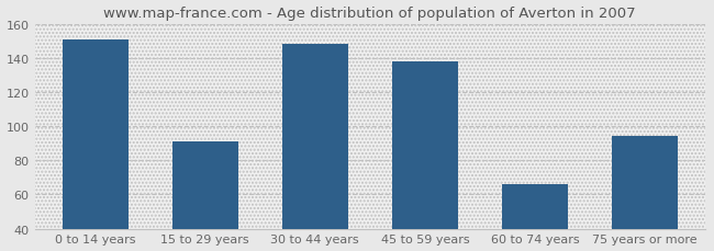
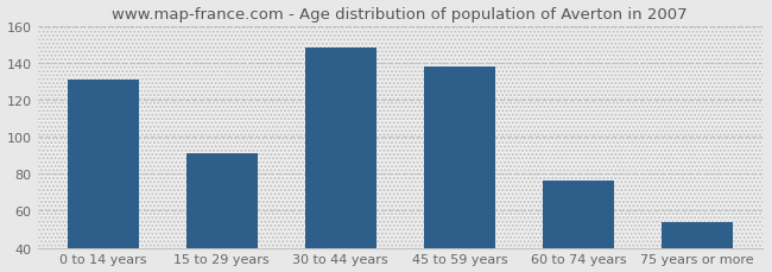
0 to 14 years: 151 -> 131
60 to 74 years: 66 -> 76
75 years or more: 94 -> 54
